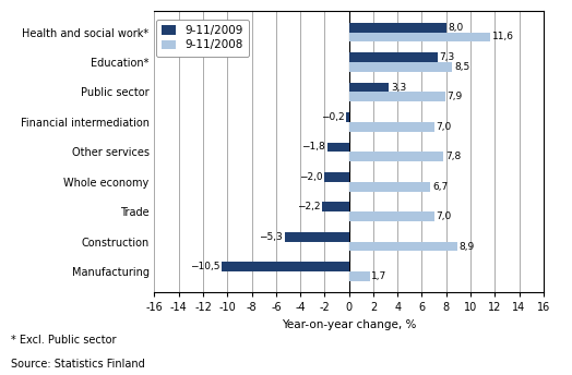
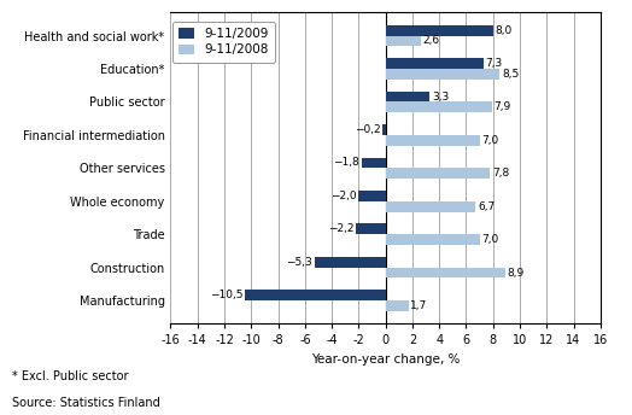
9-11/2008/Health and social work*: 11,6 -> 2,6
